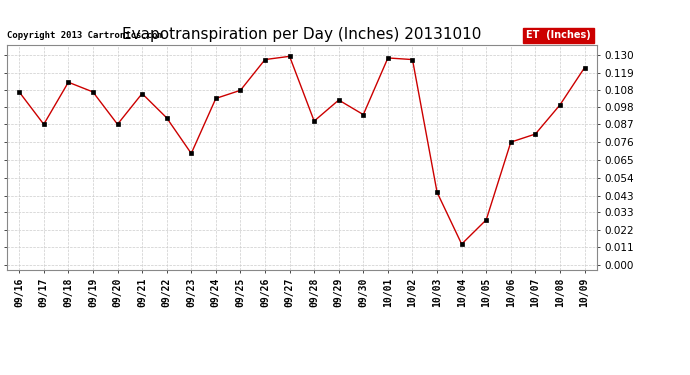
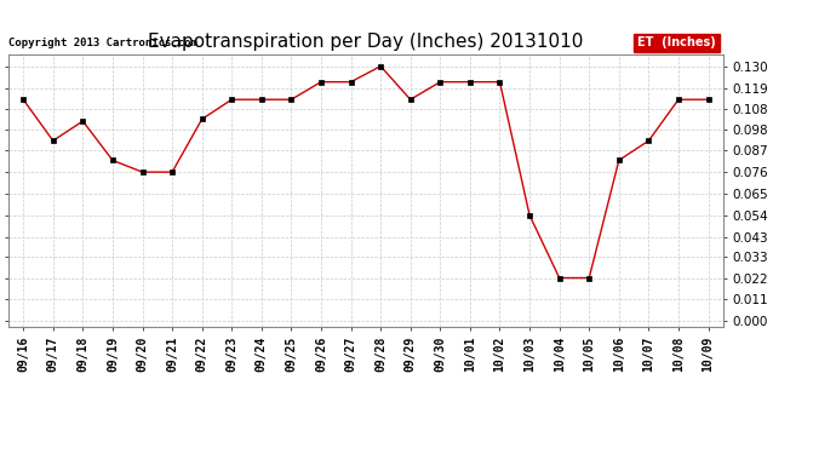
09/16: 0.107 -> 0.113
09/17: 0.087 -> 0.092
09/18: 0.113 -> 0.102
09/19: 0.107 -> 0.082
09/20: 0.087 -> 0.076
09/21: 0.106 -> 0.076
09/22: 0.091 -> 0.103
09/23: 0.069 -> 0.113
09/24: 0.103 -> 0.113
09/25: 0.108 -> 0.113
09/26: 0.127 -> 0.122
09/27: 0.129 -> 0.122
09/28: 0.089 -> 0.130
09/29: 0.102 -> 0.113
09/30: 0.093 -> 0.122
10/01: 0.128 -> 0.122
10/02: 0.127 -> 0.122
10/03: 0.045 -> 0.054
10/04: 0.013 -> 0.022
10/05: 0.028 -> 0.022
10/06: 0.076 -> 0.082
10/07: 0.081 -> 0.092
10/08: 0.099 -> 0.113
10/09: 0.122 -> 0.113
